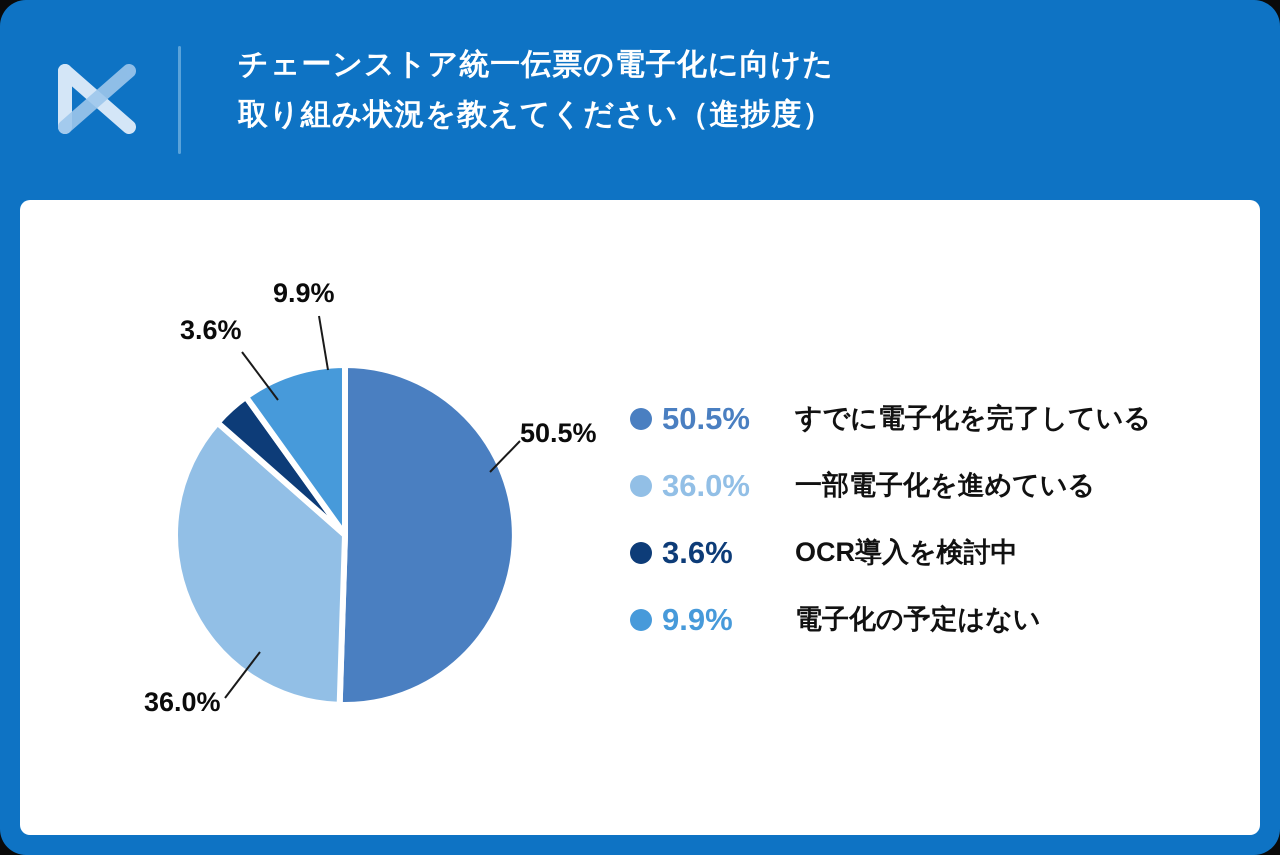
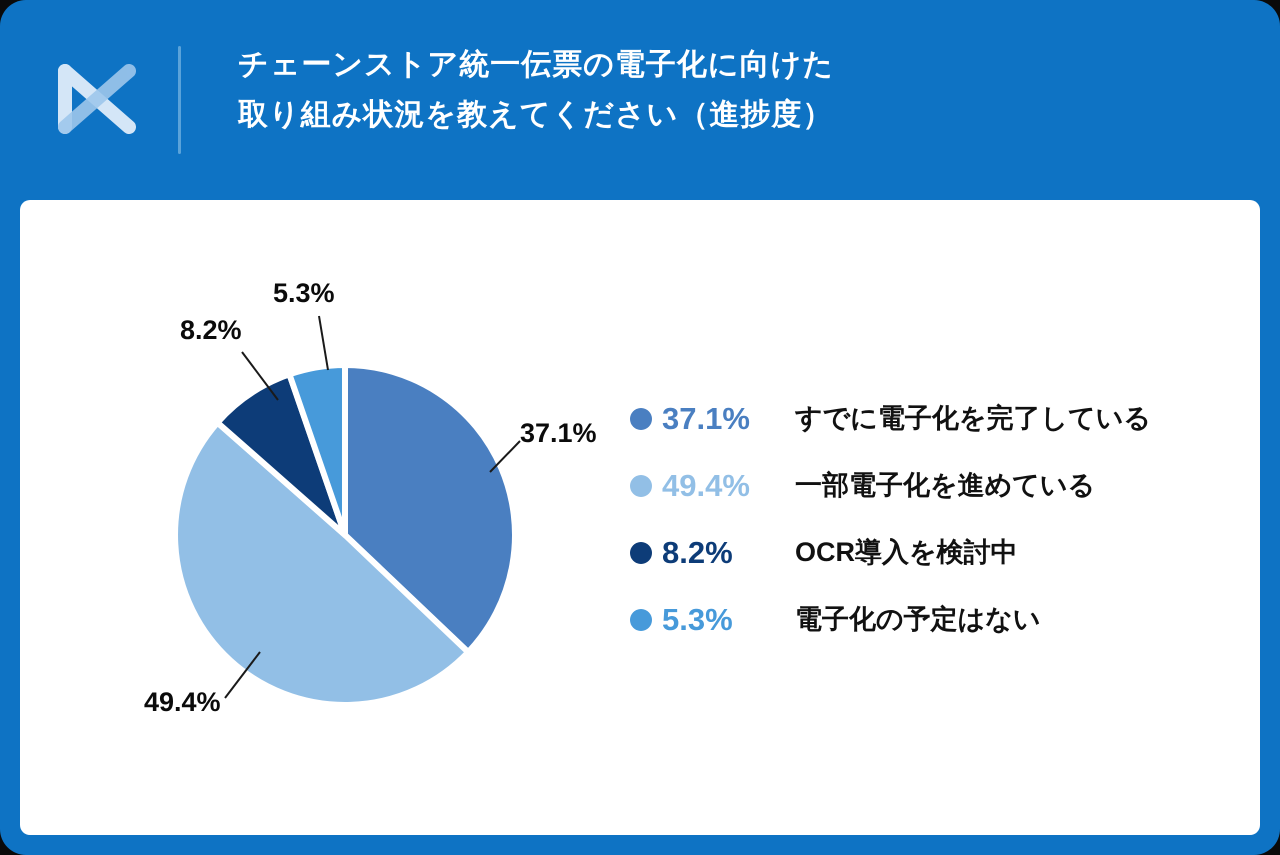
すでに電子化を完了している: 50.5% -> 37.1%
一部電子化を進めている: 36.0% -> 49.4%
OCR導入を検討中: 3.6% -> 8.2%
電子化の予定はない: 9.9% -> 5.3%
